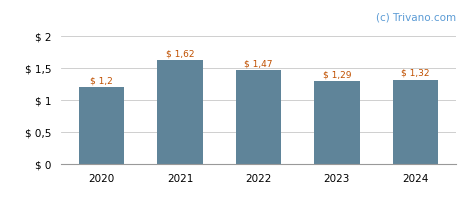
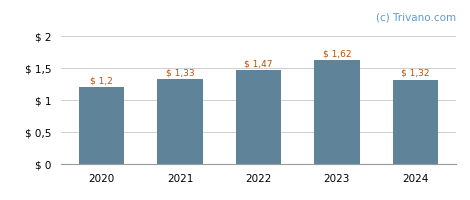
2021: 1,62 -> 1,33
2023: 1,29 -> 1,62
